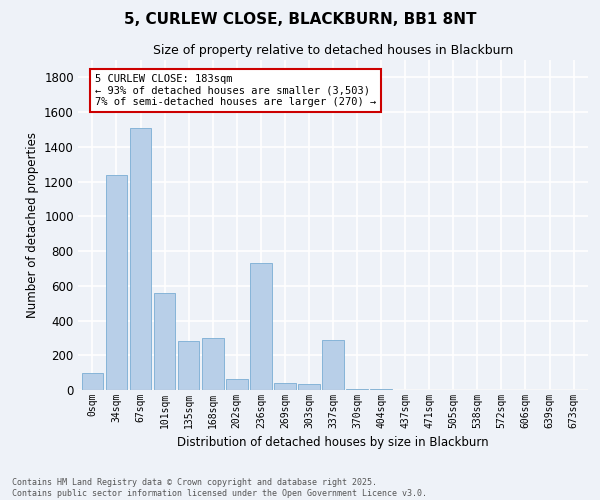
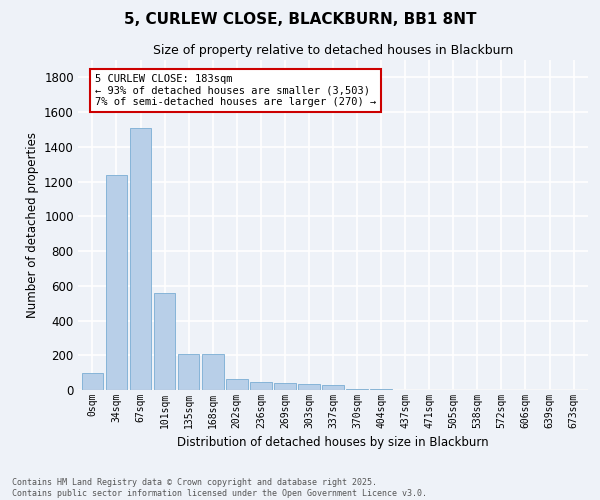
135sqm: 280 -> 210
168sqm: 300 -> 210
236sqm: 730 -> 50
337sqm: 290 -> 30
